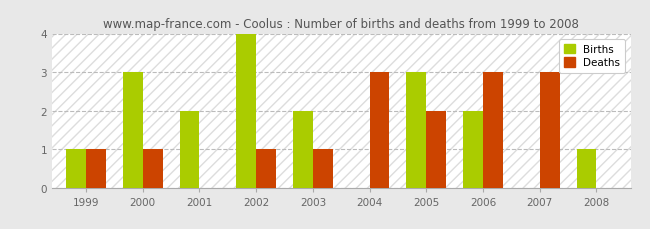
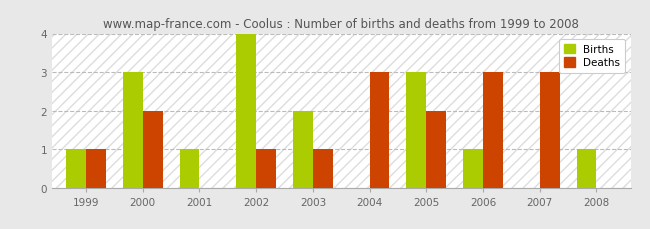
Deaths/2000: 1 -> 2
Births/2001: 2 -> 1
Births/2006: 2 -> 1
